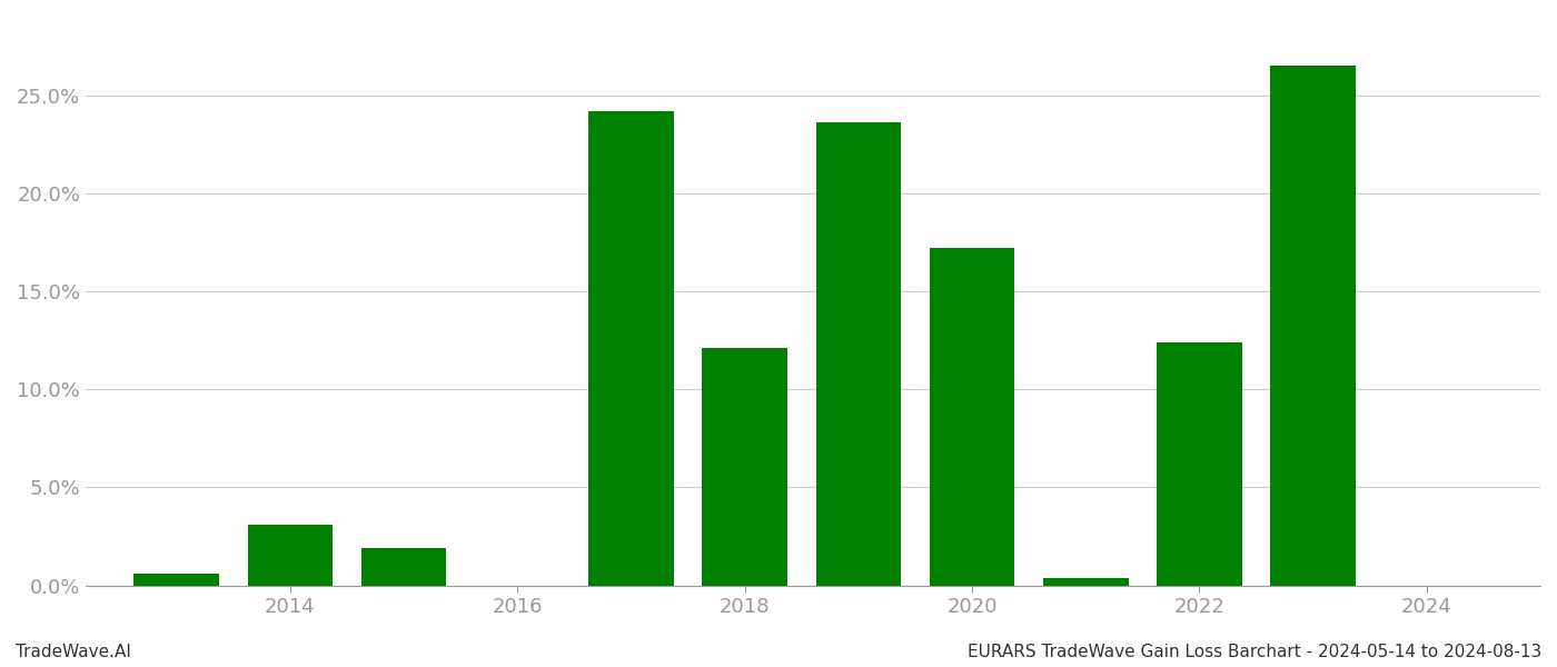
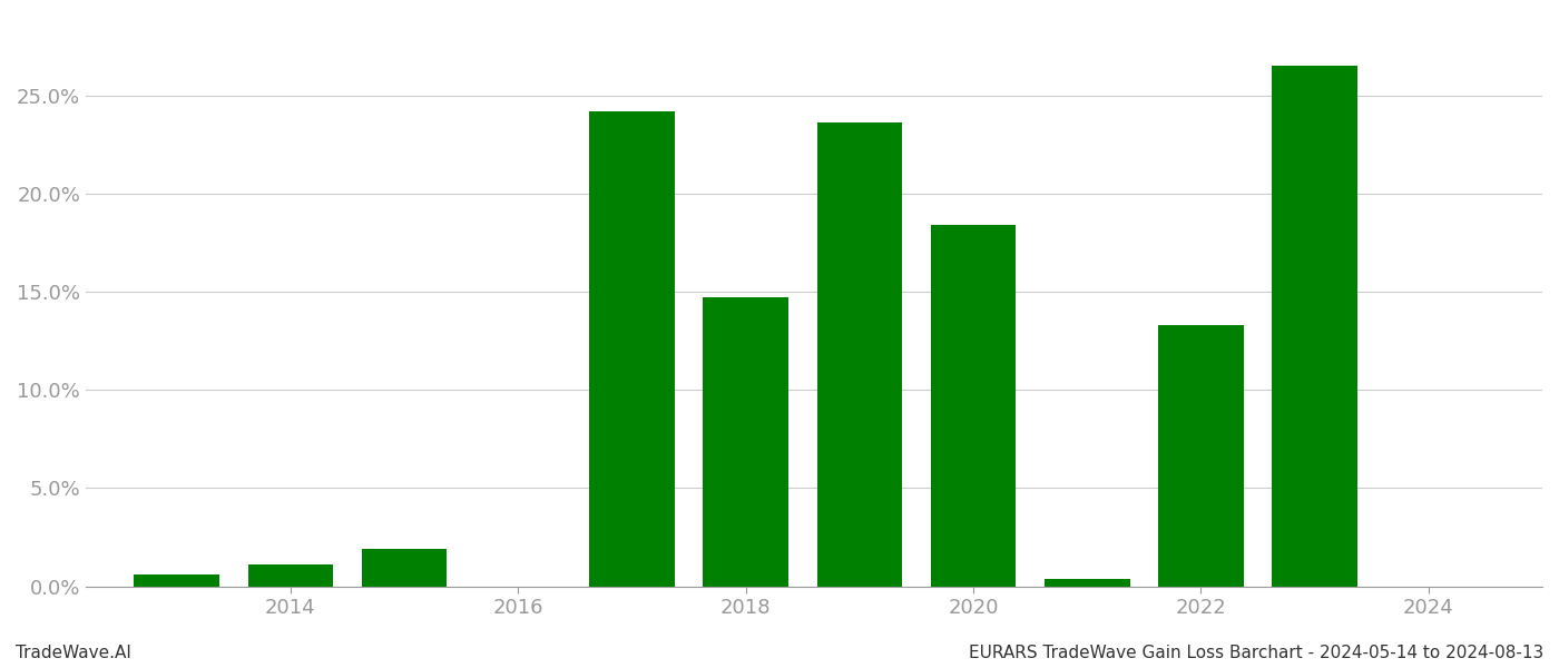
2014: 3.1% -> 1.1%
2018: 12.1% -> 14.7%
2020: 17.2% -> 18.4%
2022: 12.4% -> 13.3%
